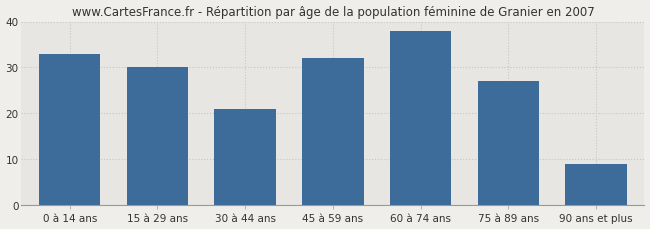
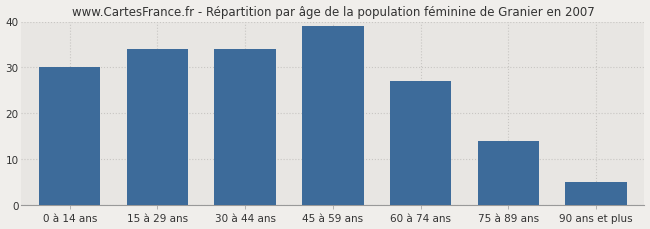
0 à 14 ans: 33 -> 30
15 à 29 ans: 30 -> 34
30 à 44 ans: 21 -> 34
45 à 59 ans: 32 -> 39
60 à 74 ans: 38 -> 27
75 à 89 ans: 27 -> 14
90 ans et plus: 9 -> 5
